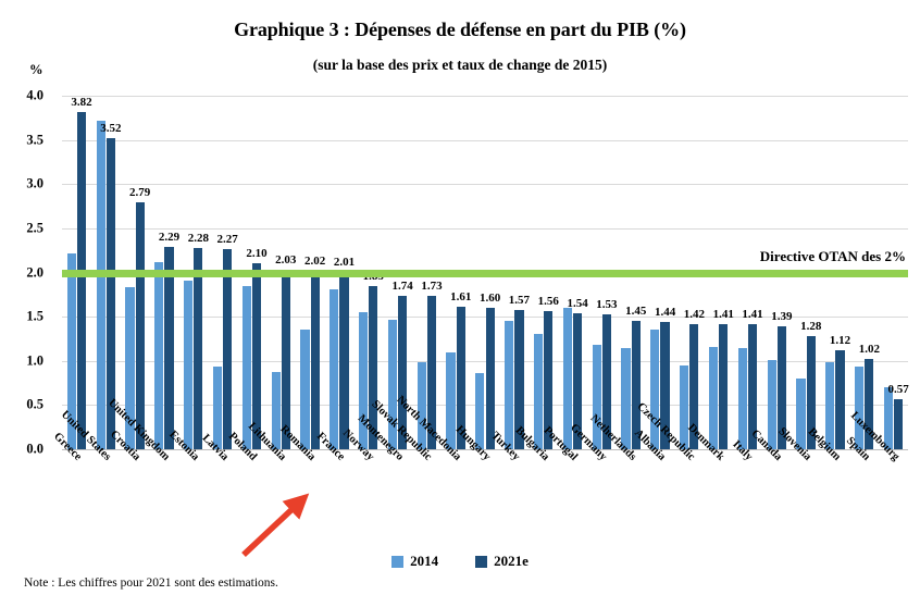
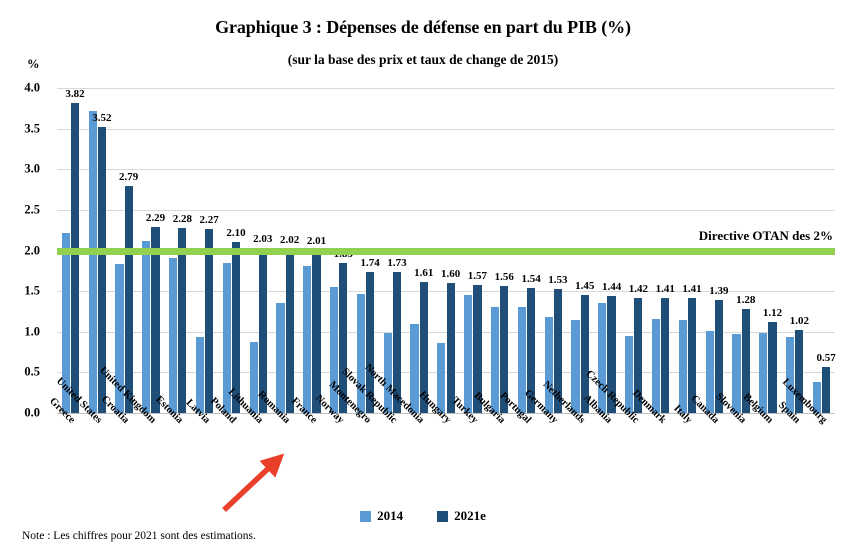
2014/Portugal: 1.6 -> 1.3
2014/Slovenia: 0.8 -> 1.0
2014/Luxembourg: 0.7 -> 0.4
